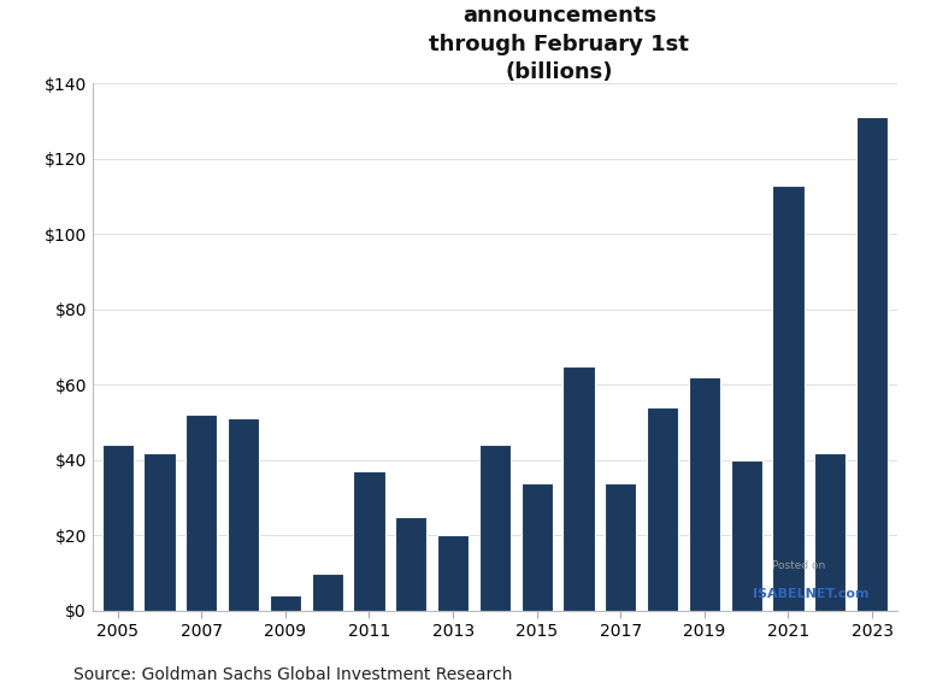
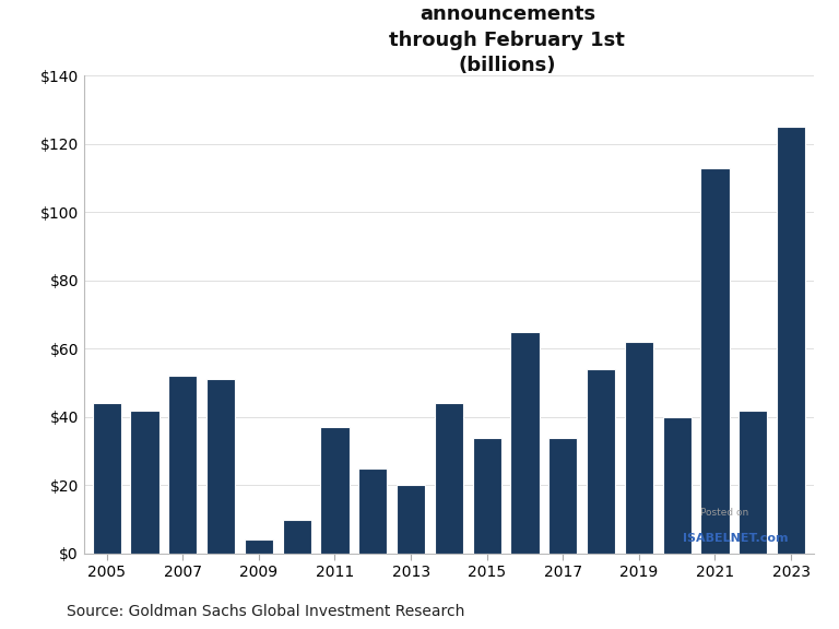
2023: $131 -> $125
